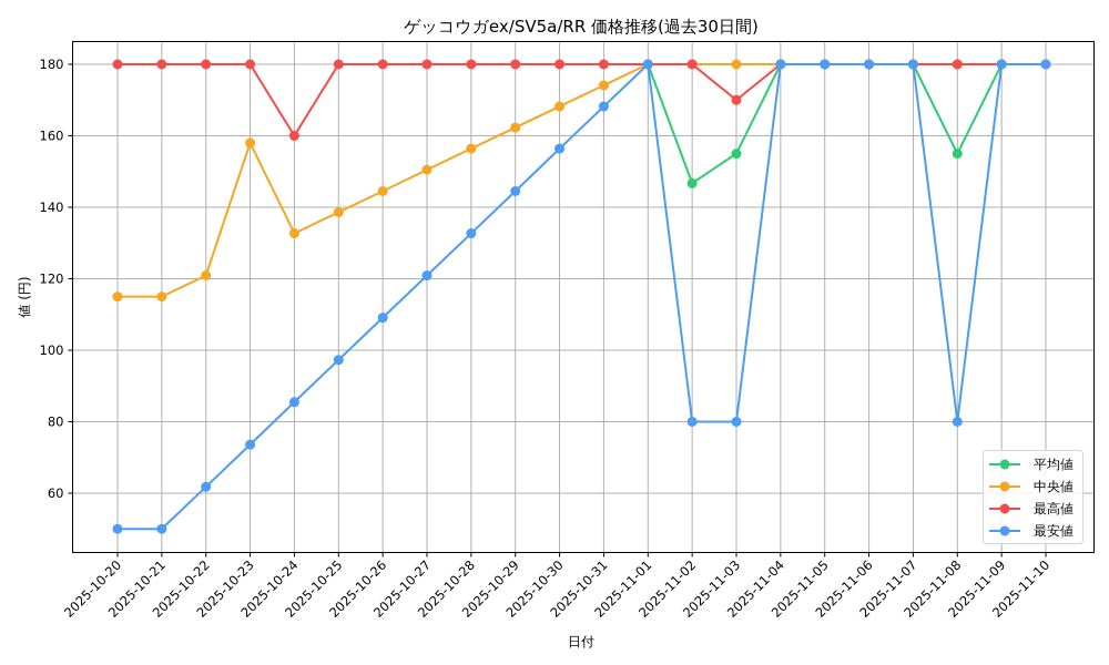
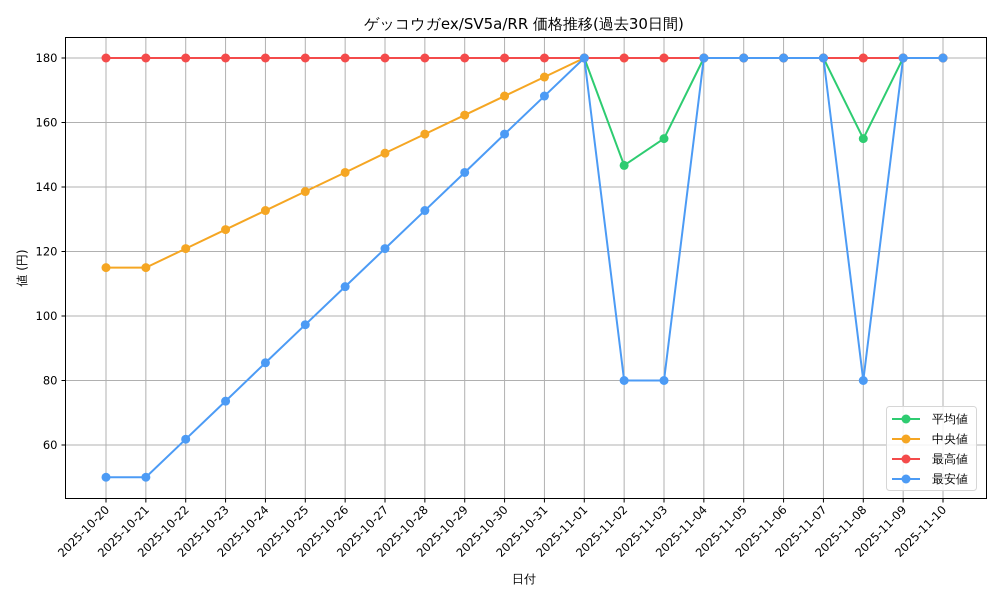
中央値/2025-10-23: 158 -> 127
最高値/2025-10-24: 160 -> 180
最高値/2025-11-03: 170 -> 180
